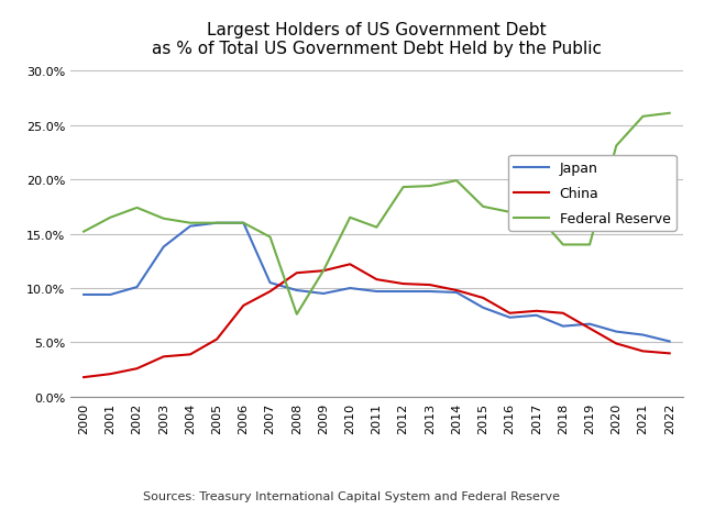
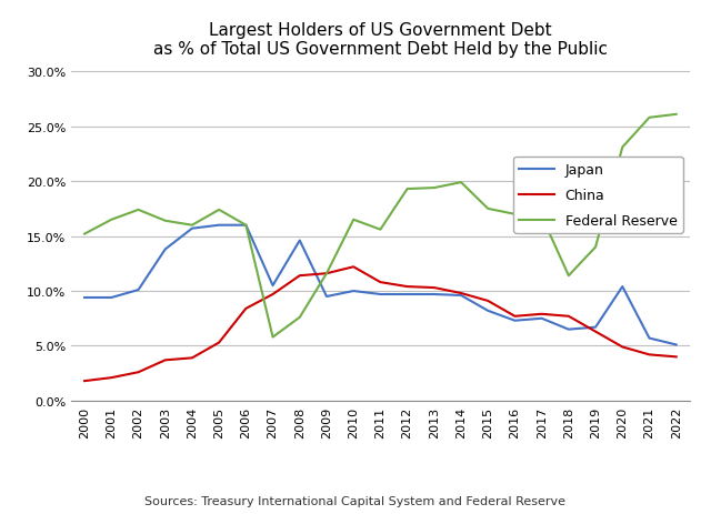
Federal Reserve/2005: 16.0% -> 17.4%
Federal Reserve/2007: 14.7% -> 5.8%
Japan/2008: 9.8% -> 14.6%
Federal Reserve/2018: 14.0% -> 11.4%
Japan/2020: 6.0% -> 10.4%
